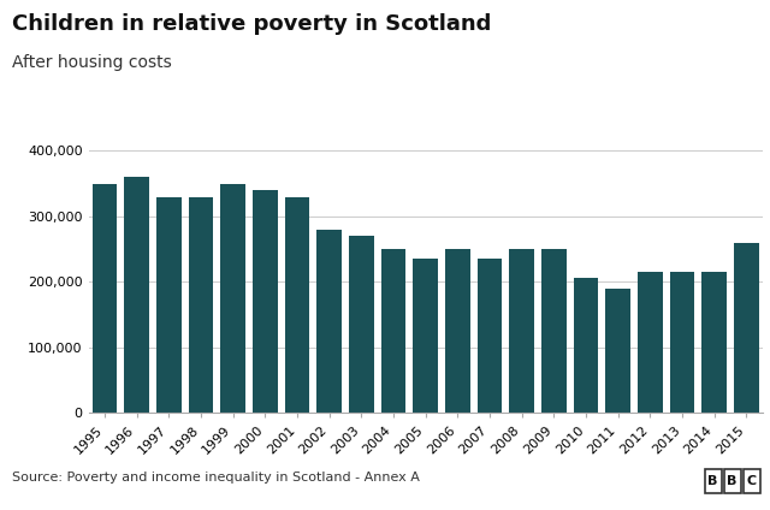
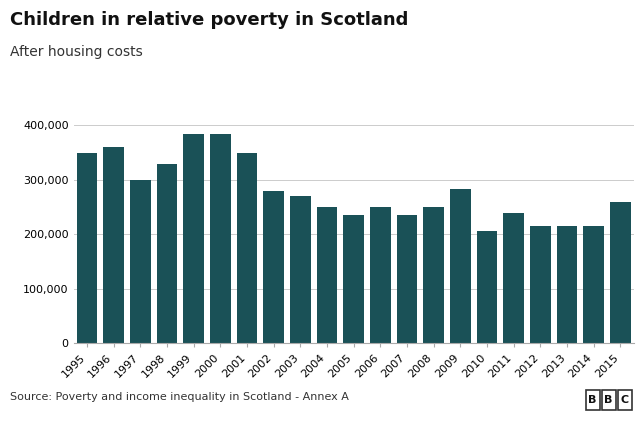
1997: 330,000 -> 300,000
1999: 350,000 -> 384,000
2000: 340,000 -> 384,000
2001: 330,000 -> 350,000
2009: 250,000 -> 284,000
2011: 190,000 -> 240,000
